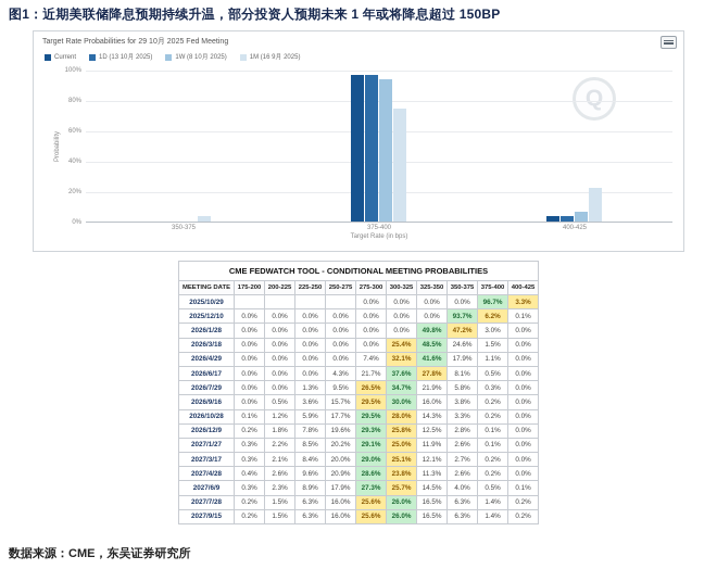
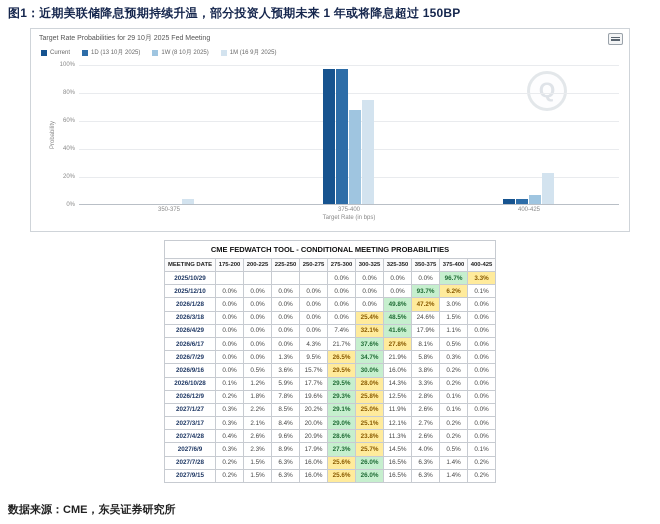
1W (8 10月 2025)/375-400: 94% -> 67%
